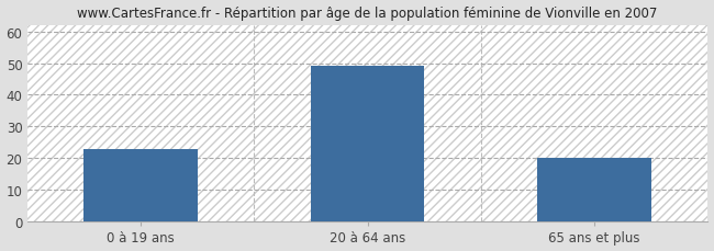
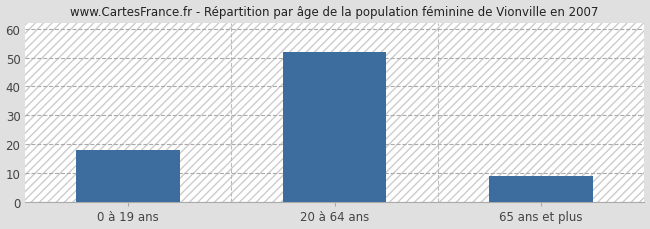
0 à 19 ans: 23 -> 18
20 à 64 ans: 49 -> 52
65 ans et plus: 20 -> 9
